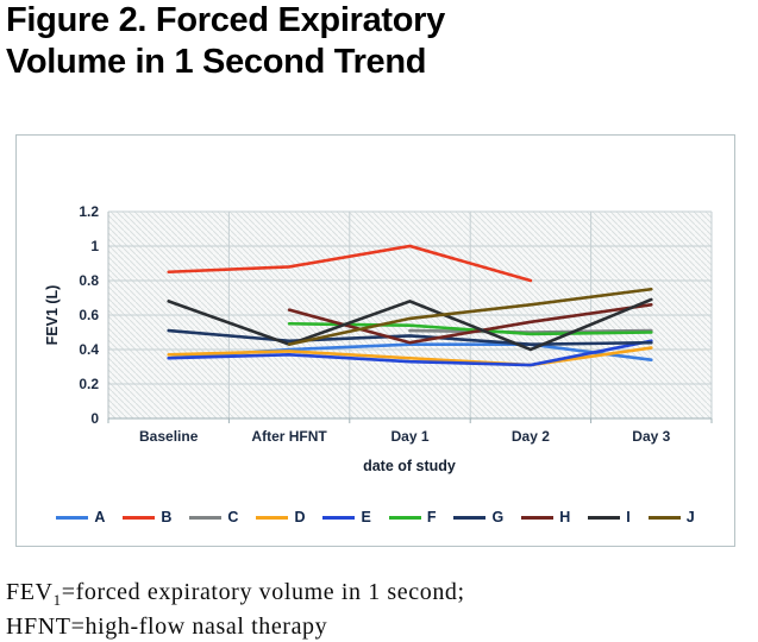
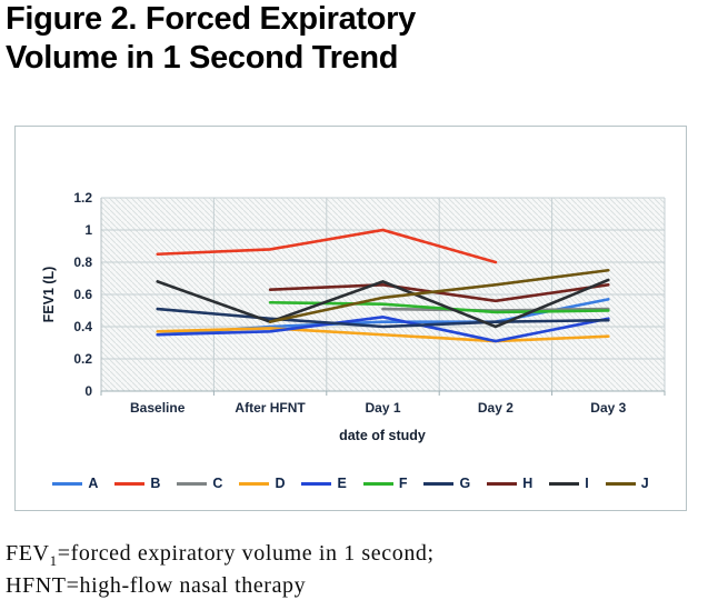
E/Day 1: 0.33 -> 0.46
G/Day 1: 0.48 -> 0.40
H/Day 1: 0.44 -> 0.66
A/Day 3: 0.34 -> 0.57
D/Day 3: 0.41 -> 0.34
